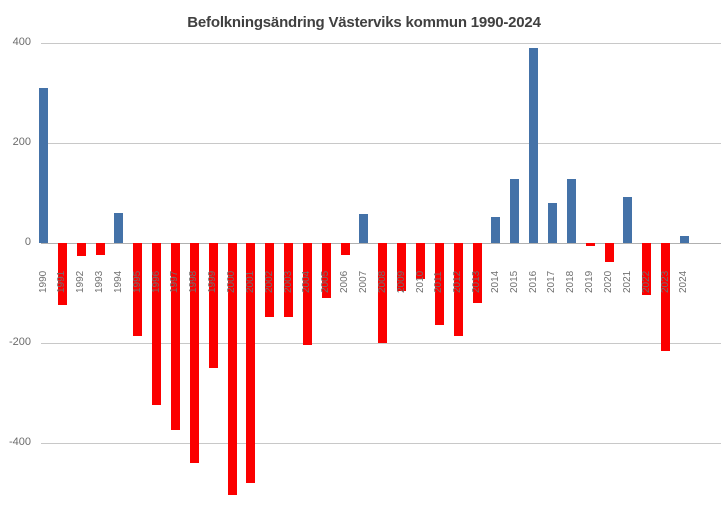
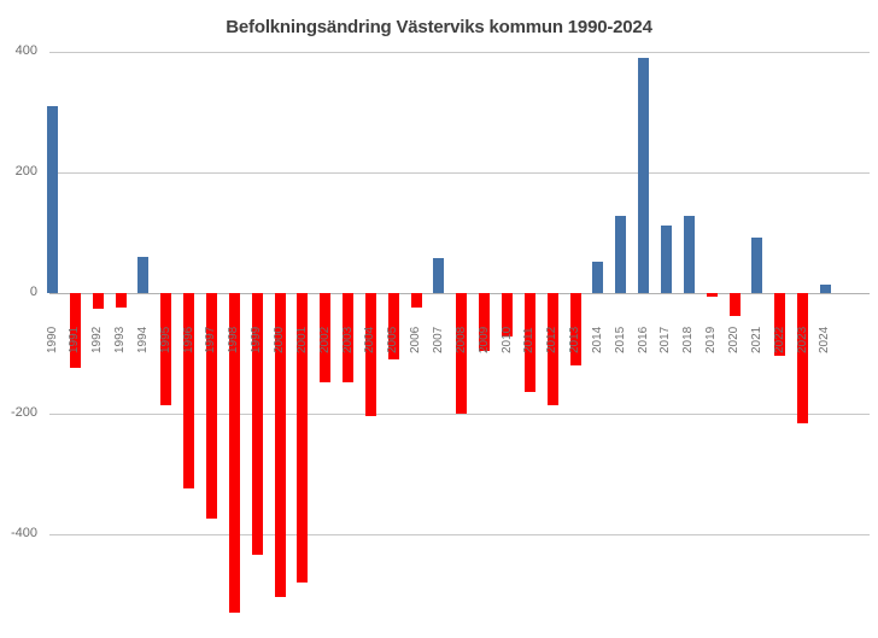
1998: -440 -> -530
1999: -250 -> -430
2017: 80 -> 110
